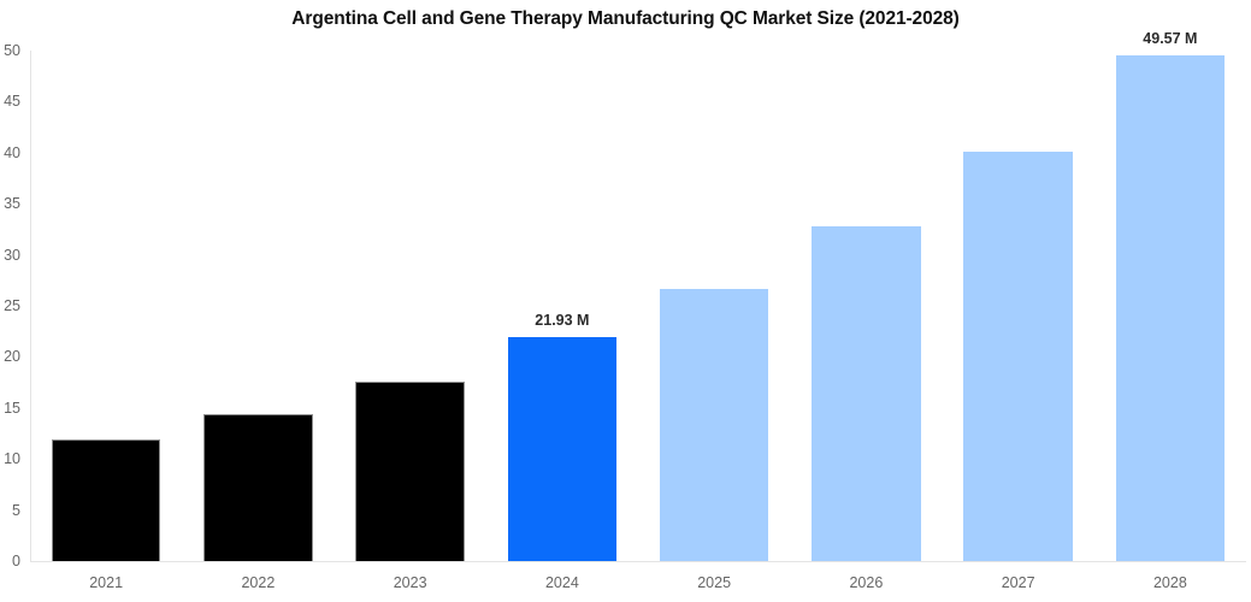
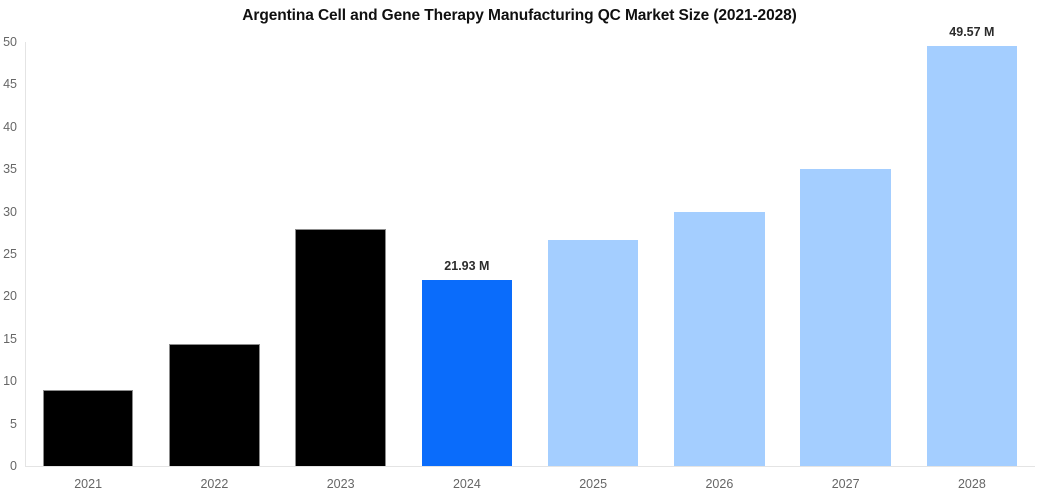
2021: 12 -> 9
2023: 18 -> 28
2026: 33 -> 30
2027: 40 -> 35
